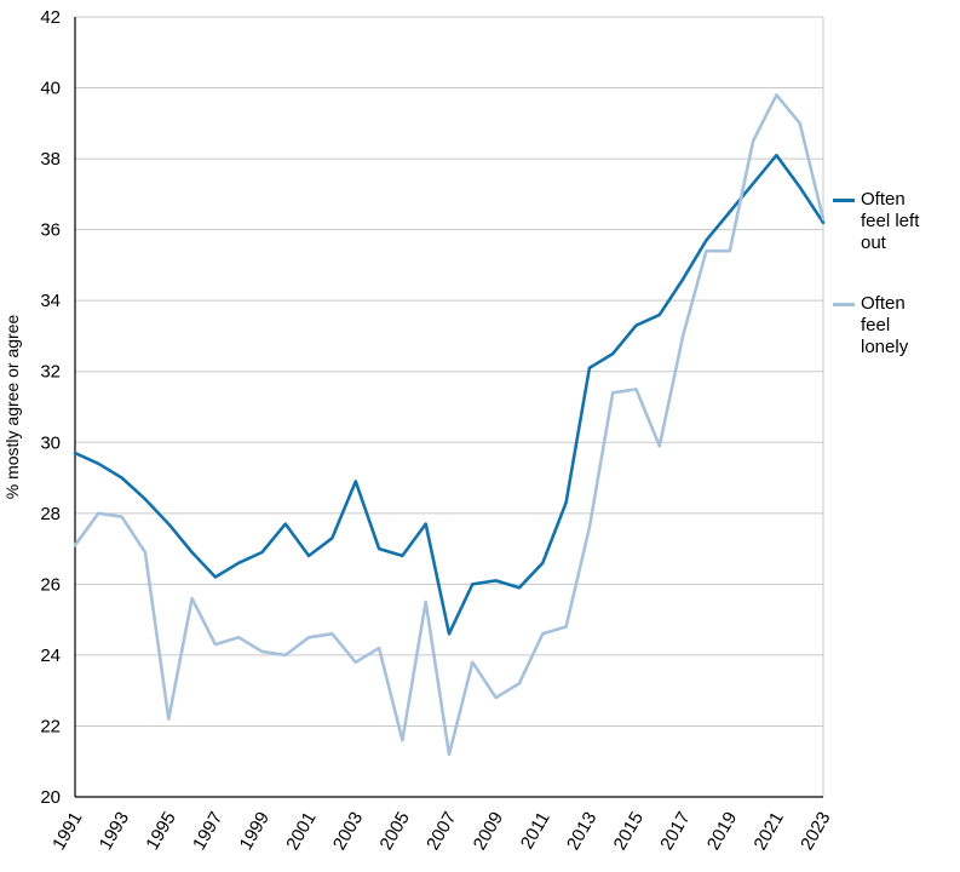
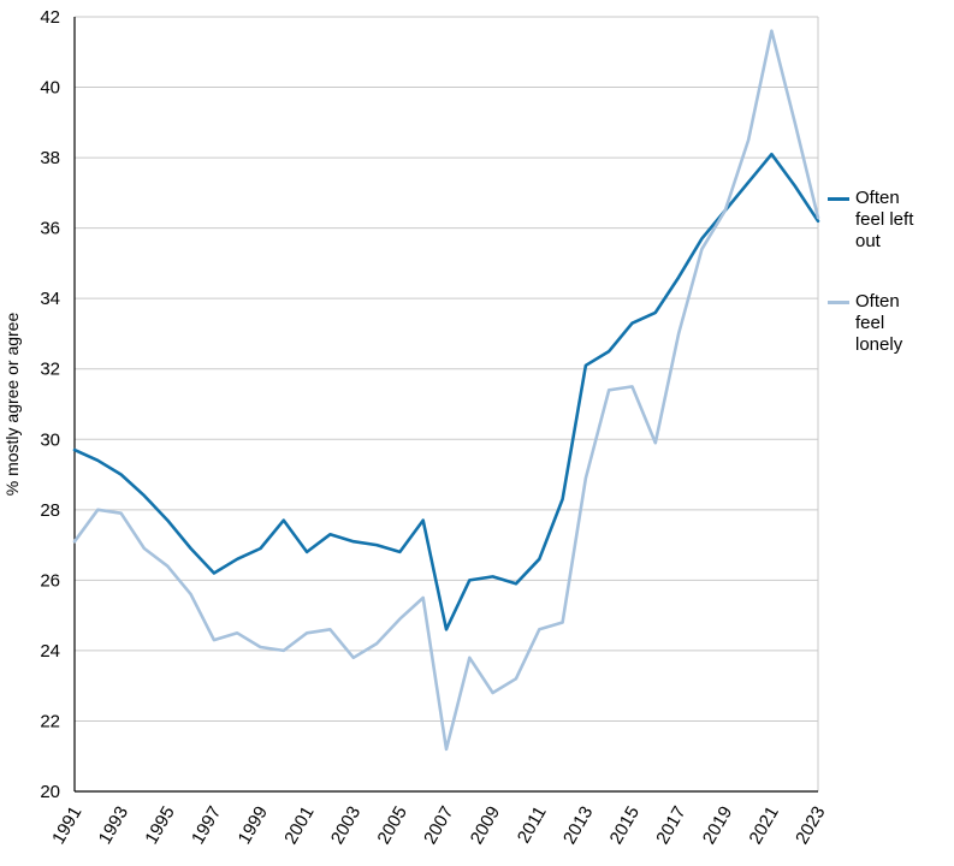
Often feel lonely/1995: 22.2 -> 26.4
Often feel left out/2003: 28.9 -> 27.1
Often feel lonely/2005: 21.6 -> 24.9
Often feel lonely/2013: 27.6 -> 28.9
Often feel lonely/2019: 35.4 -> 36.5
Often feel lonely/2021: 39.8 -> 41.6
